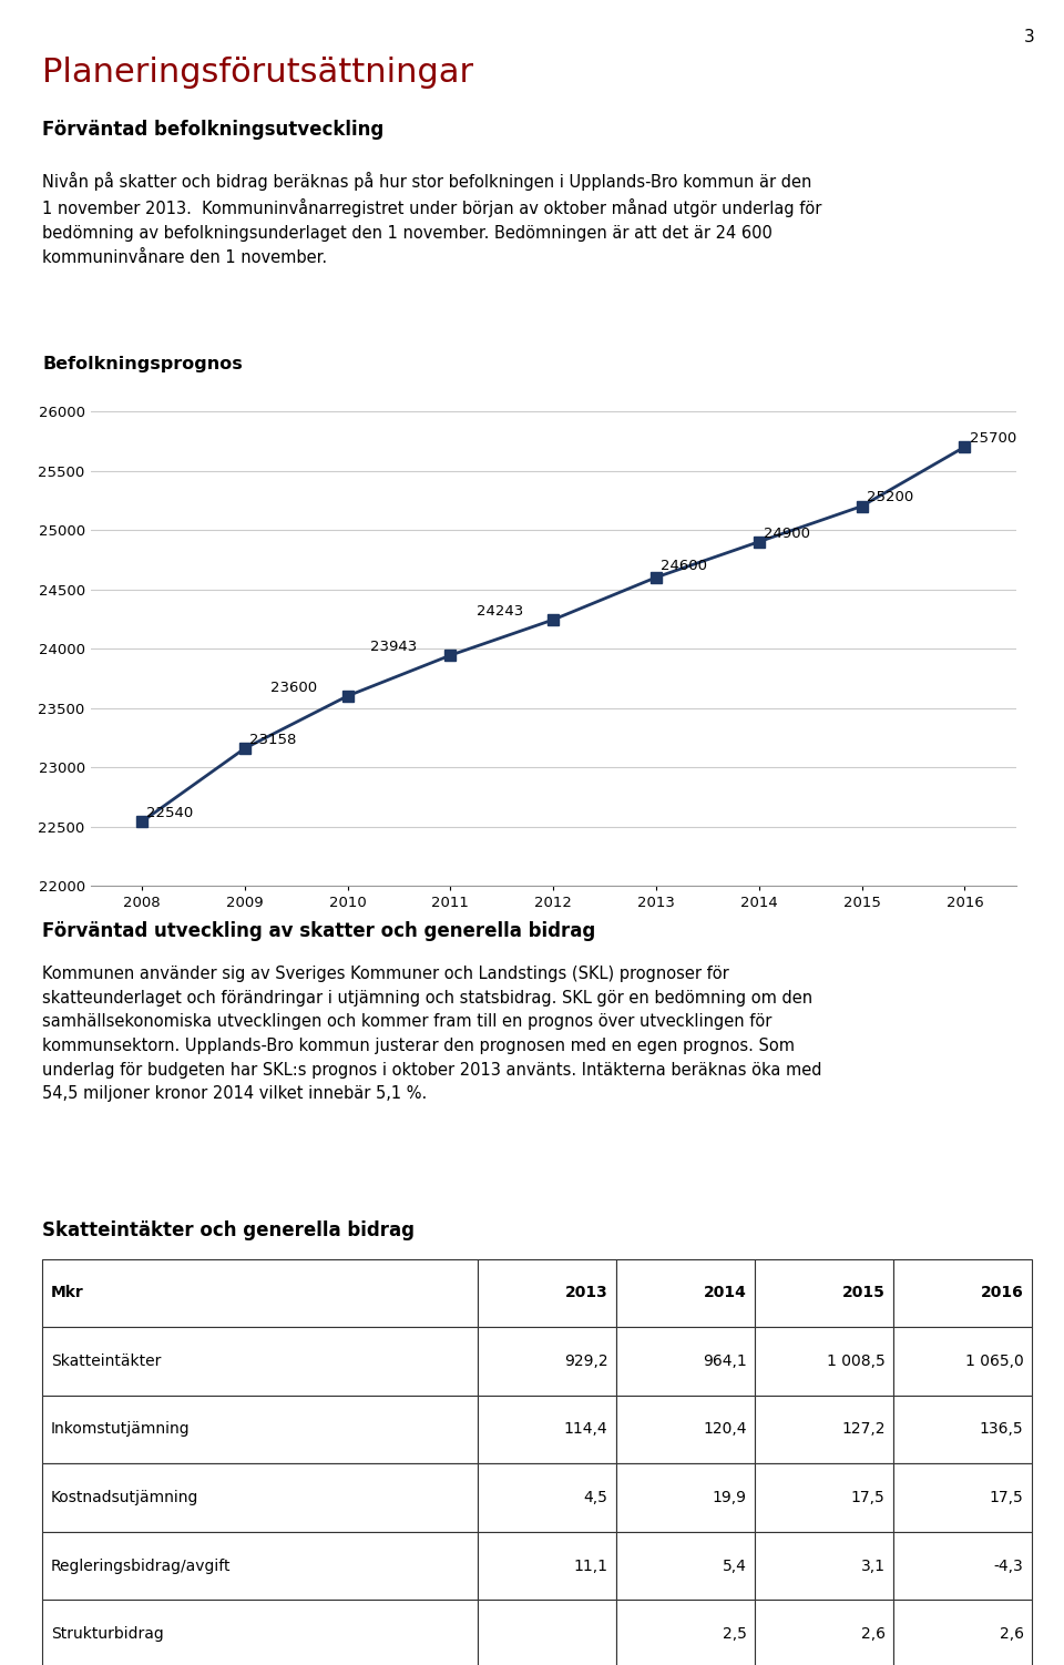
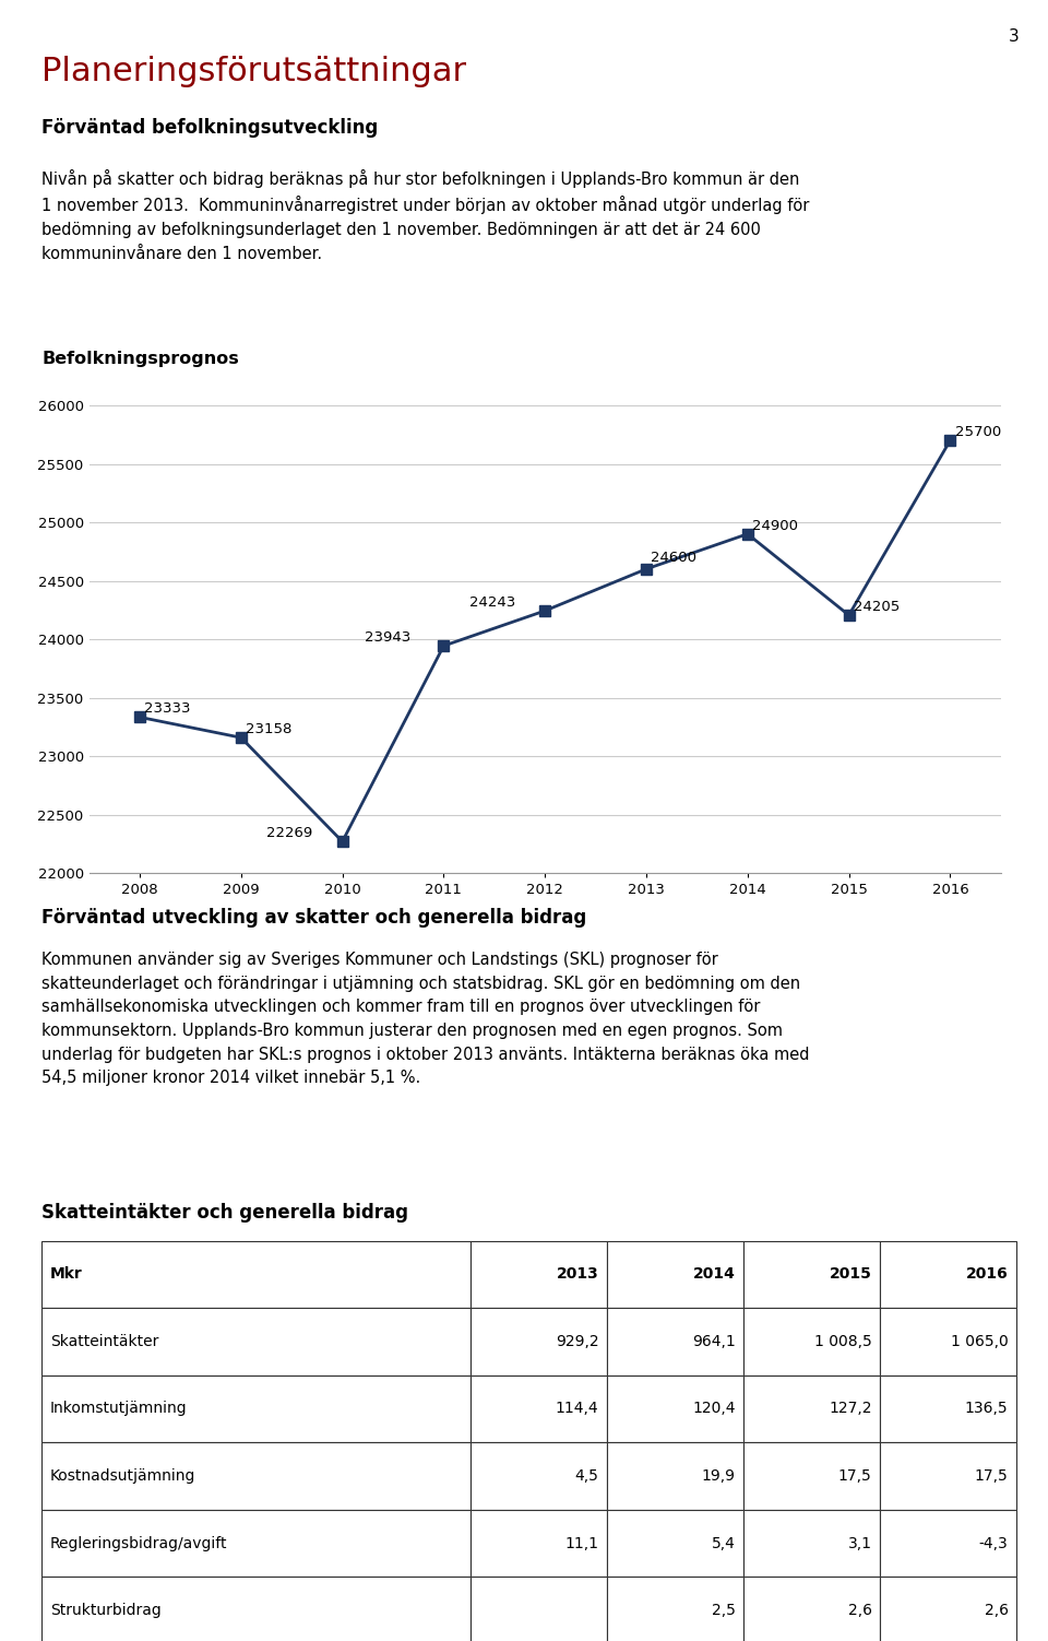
2008: 22540 -> 23333
2010: 23600 -> 22269
2015: 25200 -> 24205
